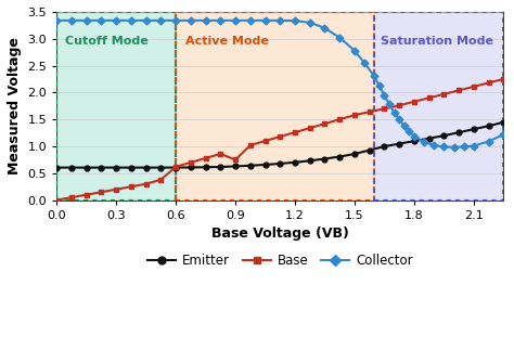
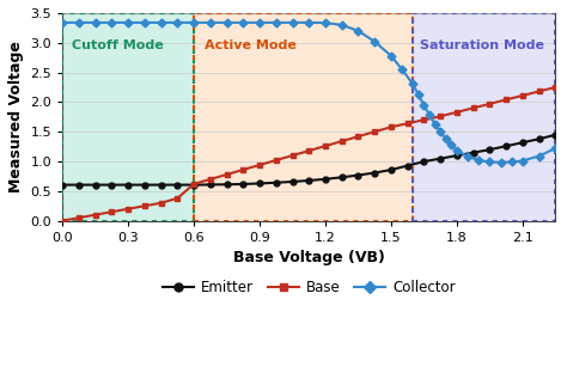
Base/0.9: 0.75 -> 0.94
